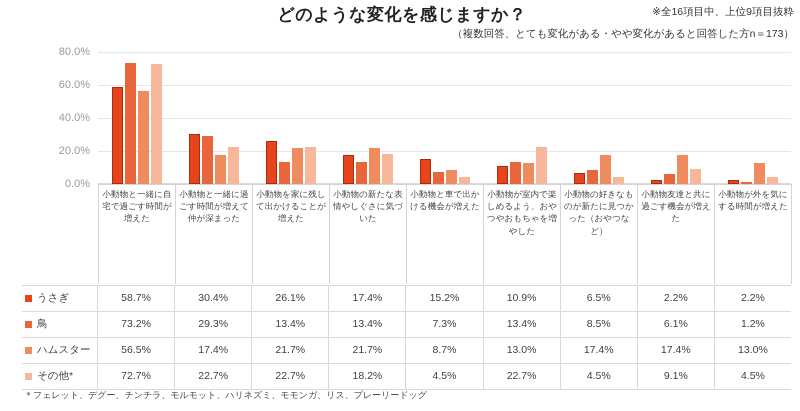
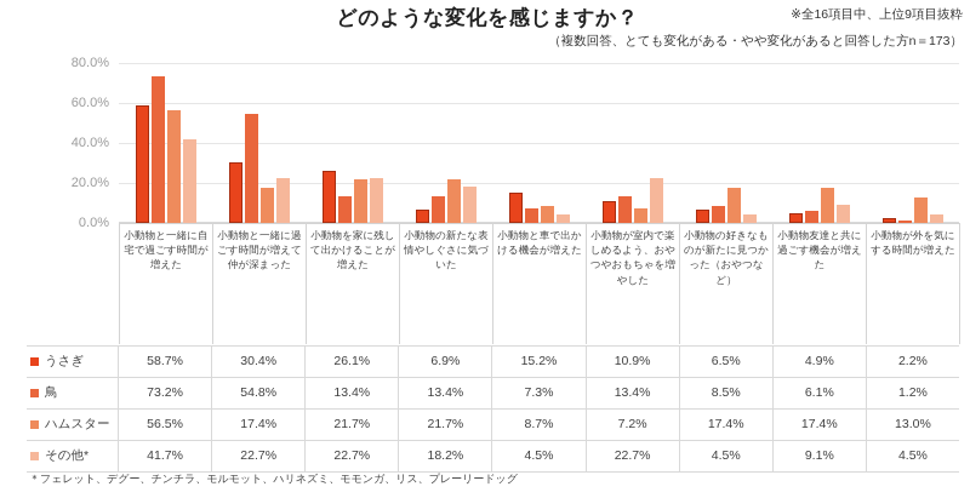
その他*/小動物と一緒に自宅で過ごす時間が増えた: 72.7% -> 41.7%
鳥/小動物と一緒に過ごす時間が増えて仲が深まった: 29.3% -> 54.8%
うさぎ/小動物の新たな表情やしぐさに気づいた: 17.4% -> 6.9%
ハムスター/小動物が室内で楽しめるよう、おやつやおもちゃを増やした: 13.0% -> 7.2%
うさぎ/小動物友達と共に過ごす機会が増えた: 2.2% -> 4.9%
